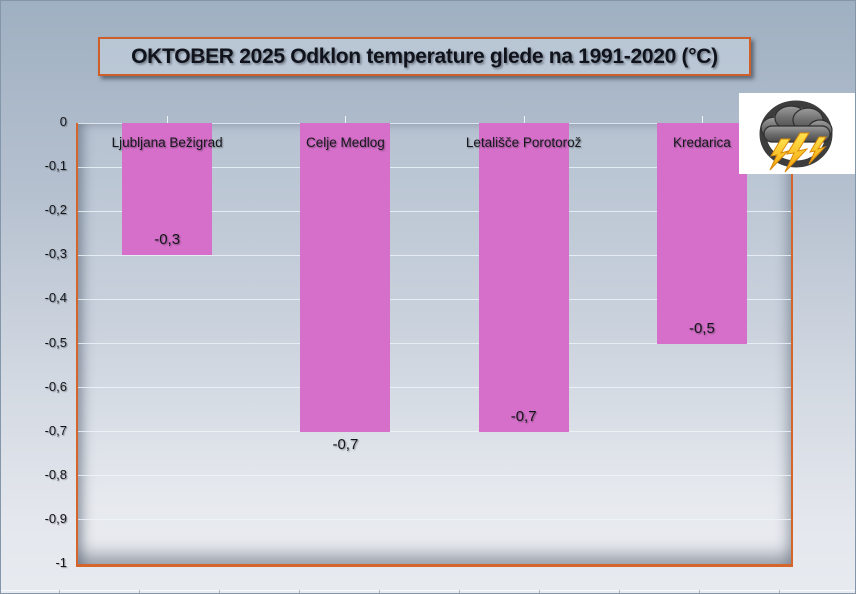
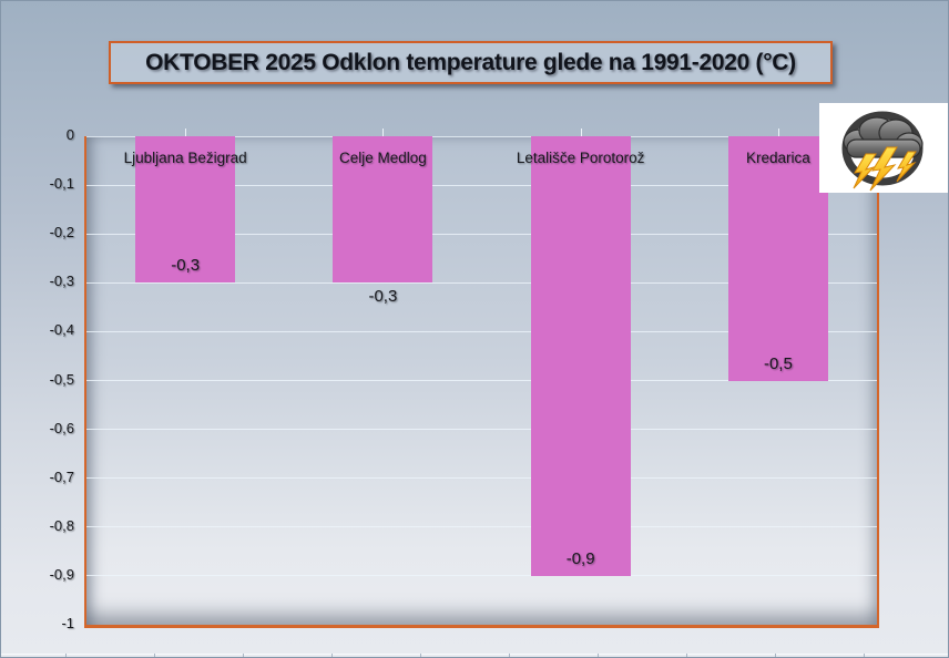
Celje Medlog: -0,7 -> -0,3
Letališče Porotorož: -0,7 -> -0,9
